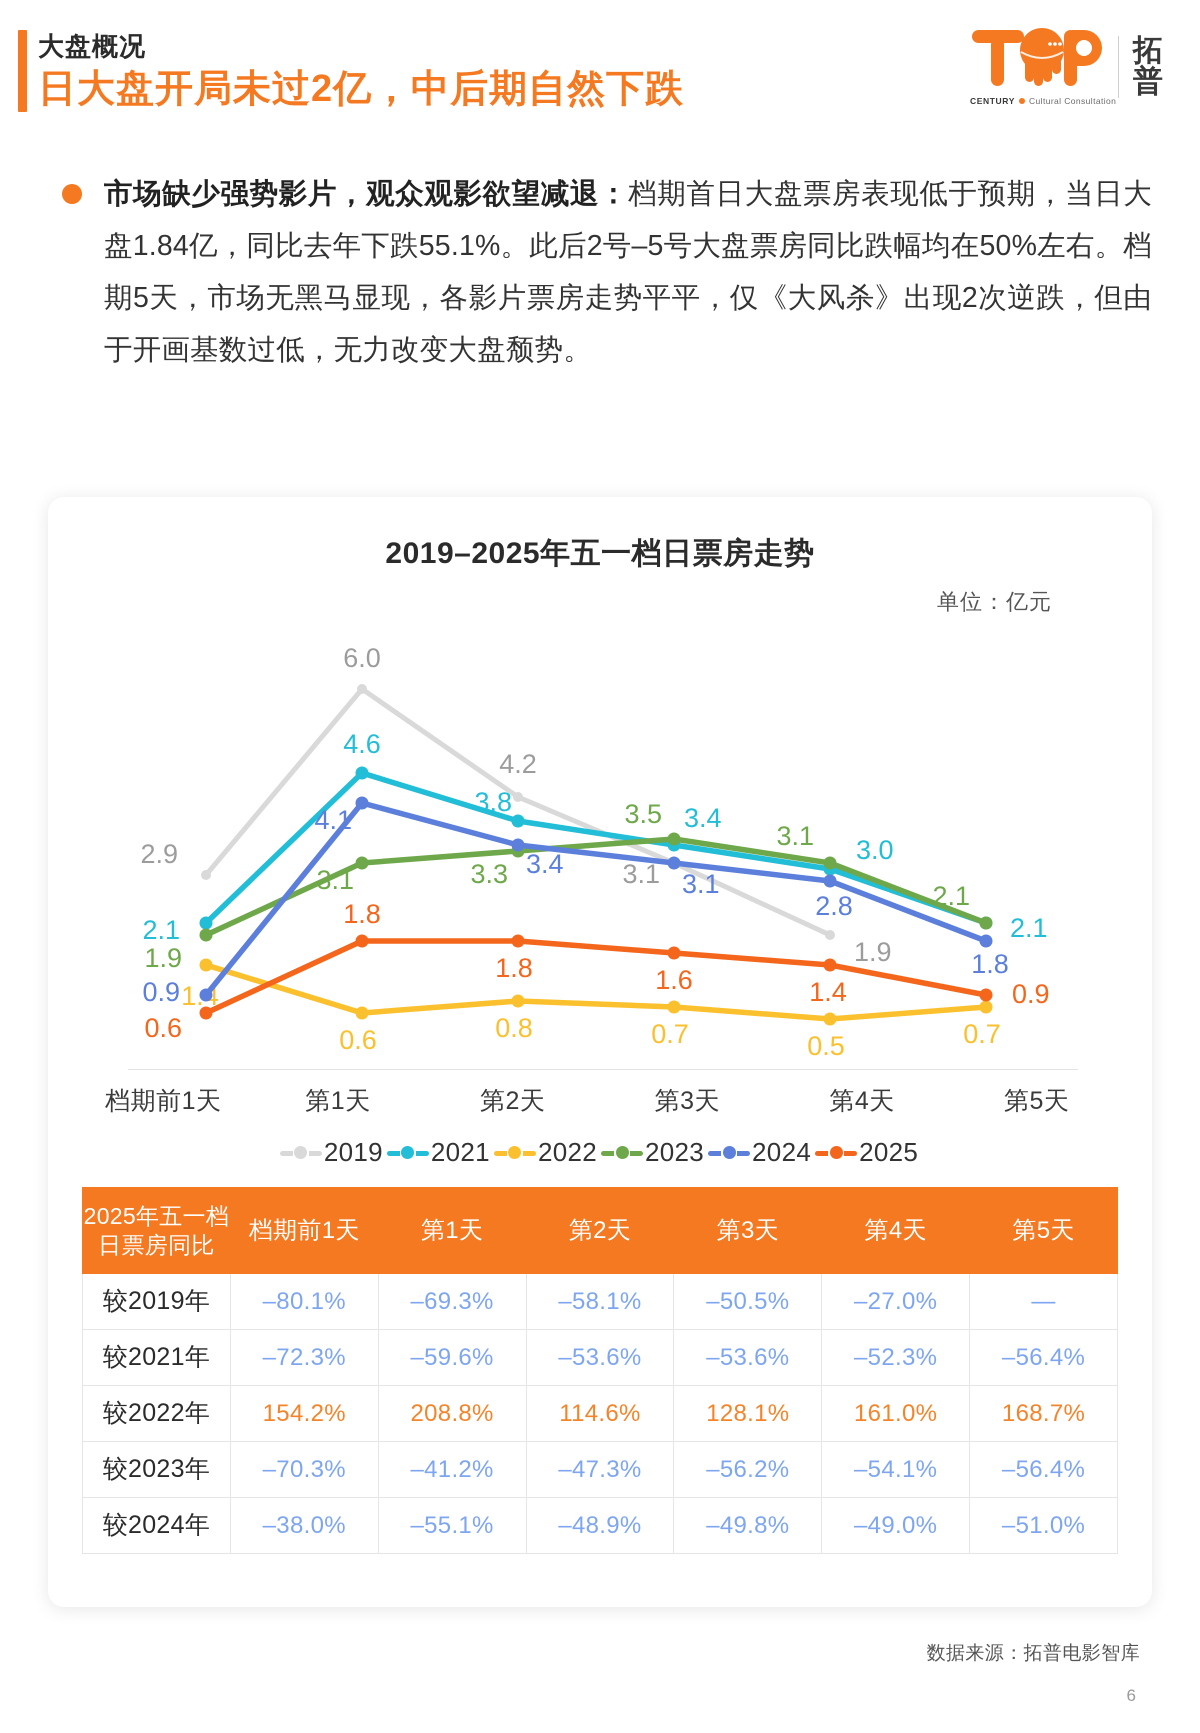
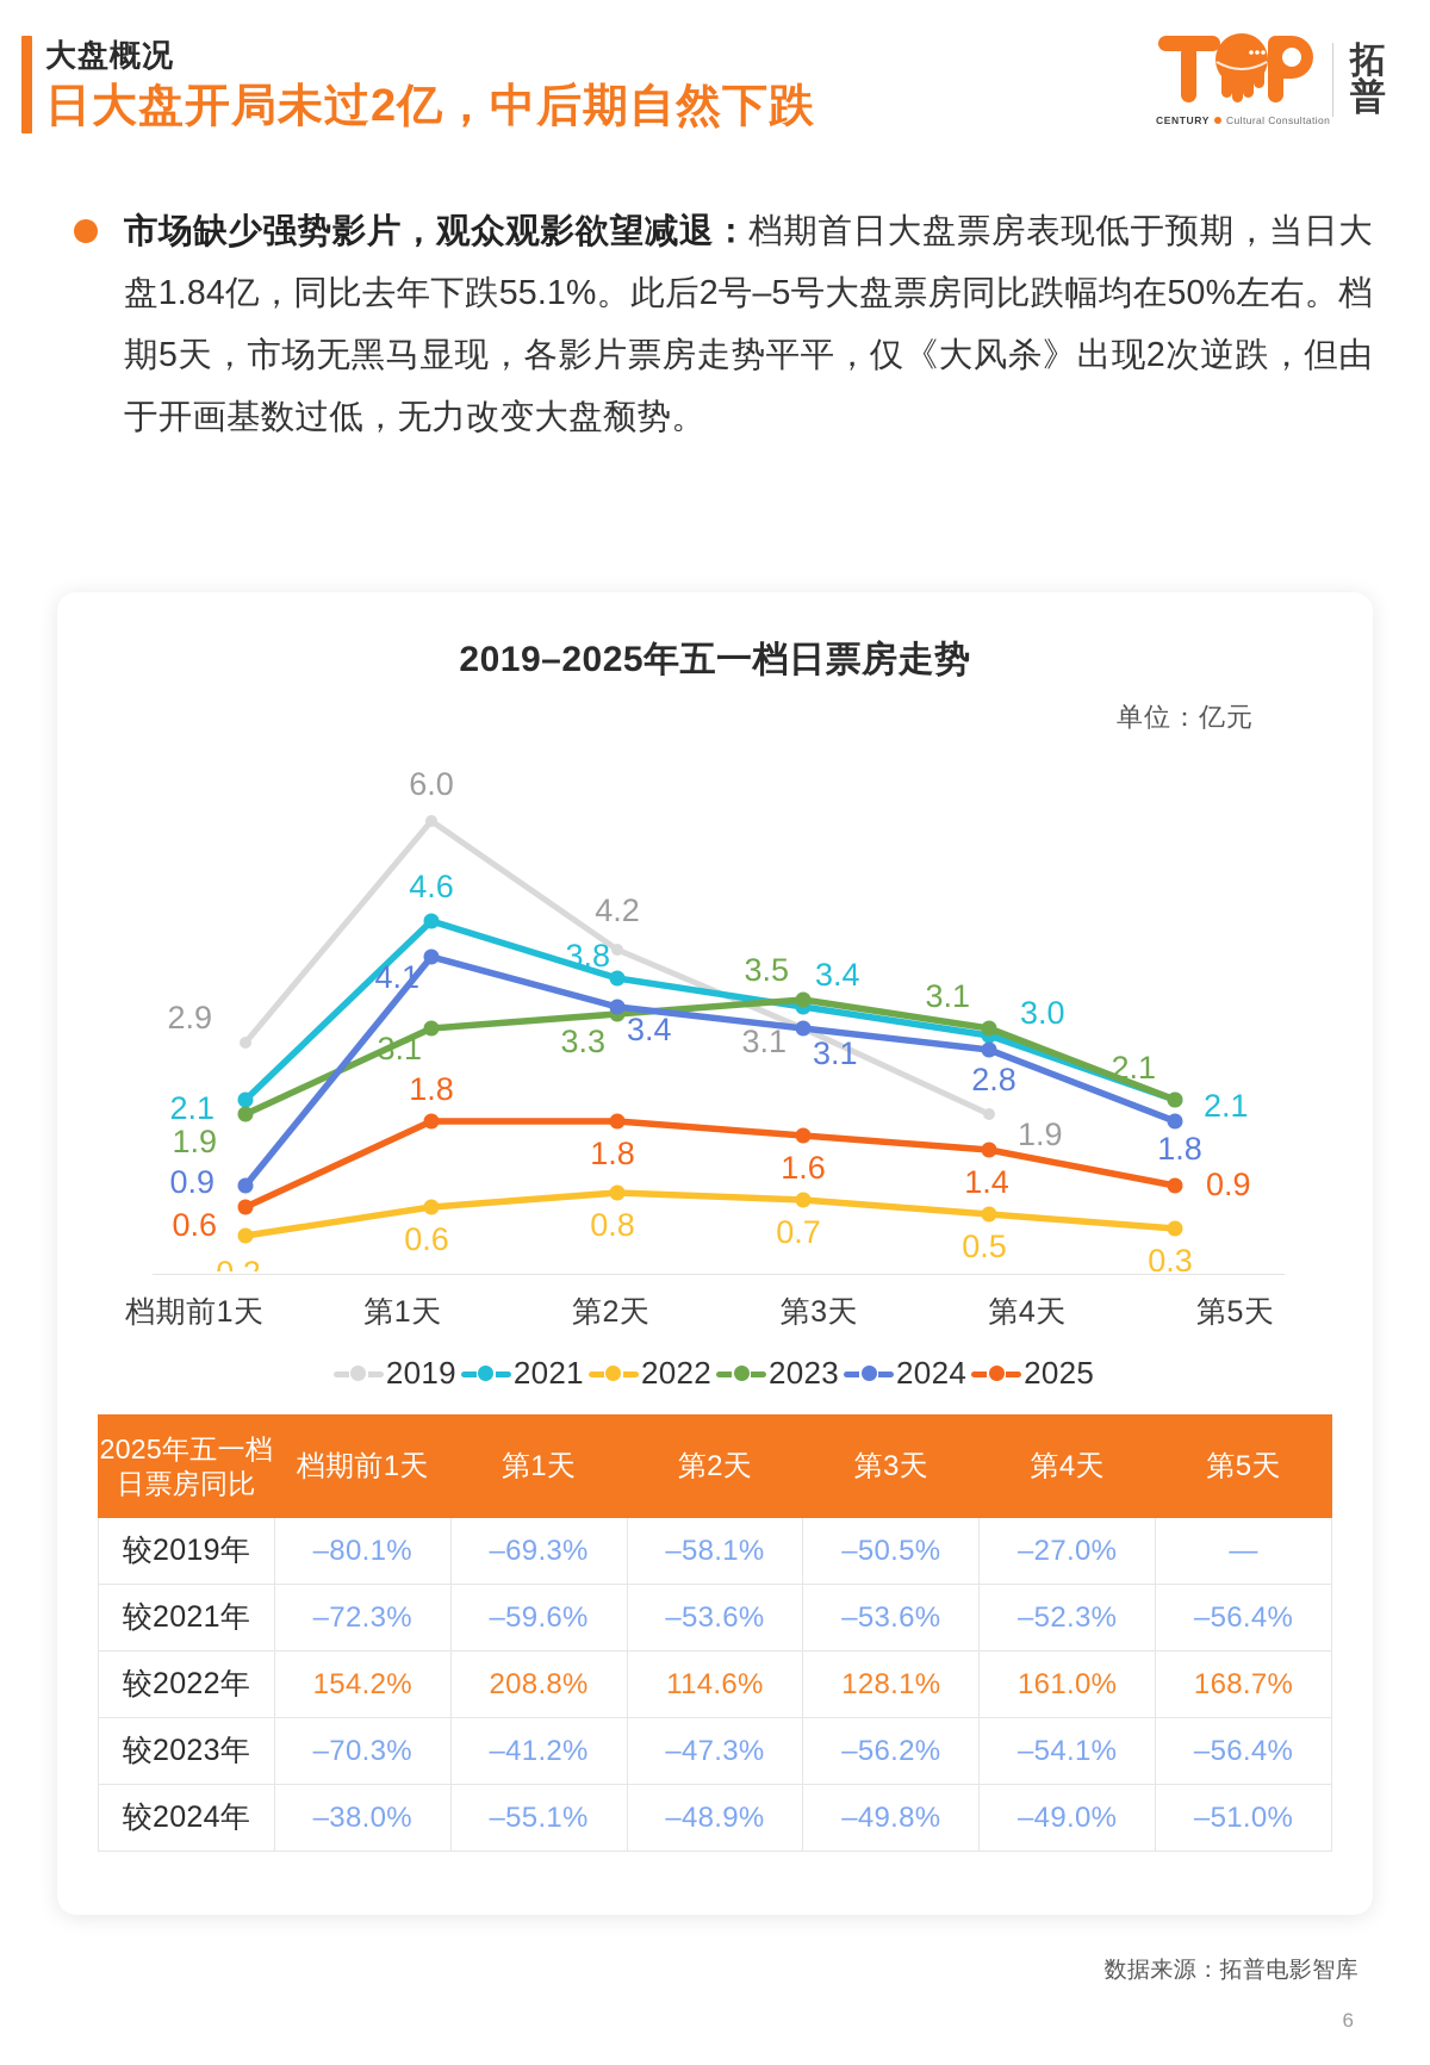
2022/档期前1天: 1.4 -> 0.2
2022/第5天: 0.7 -> 0.3
